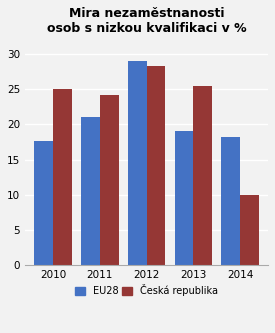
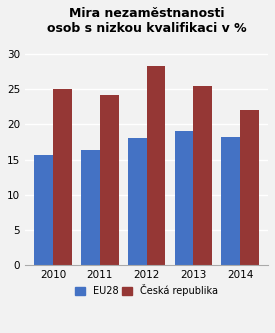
EU28/2010: 17.6 -> 15.7
EU28/2011: 21.0 -> 16.3
EU28/2012: 29.0 -> 18.0
Česká republika/2014: 10.0 -> 22.1
